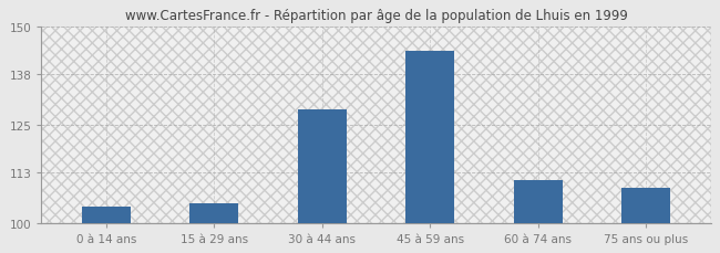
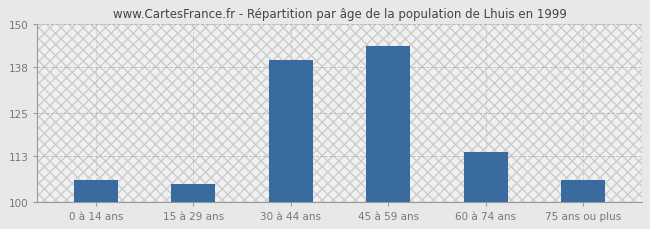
0 à 14 ans: 104 -> 106
30 à 44 ans: 129 -> 140
60 à 74 ans: 111 -> 114
75 ans ou plus: 109 -> 106
